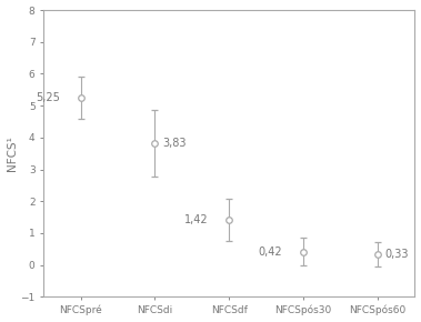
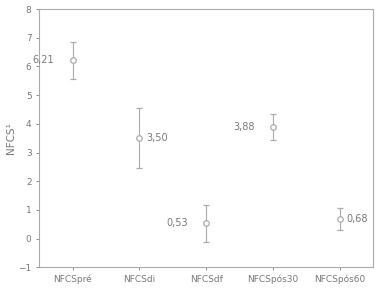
NFCSpré: 5,25 -> 6,21
NFCSdi: 3,83 -> 3,50
NFCSdf: 1,42 -> 0,53
NFCSpós30: 0,42 -> 3,88
NFCSpós60: 0,33 -> 0,68
